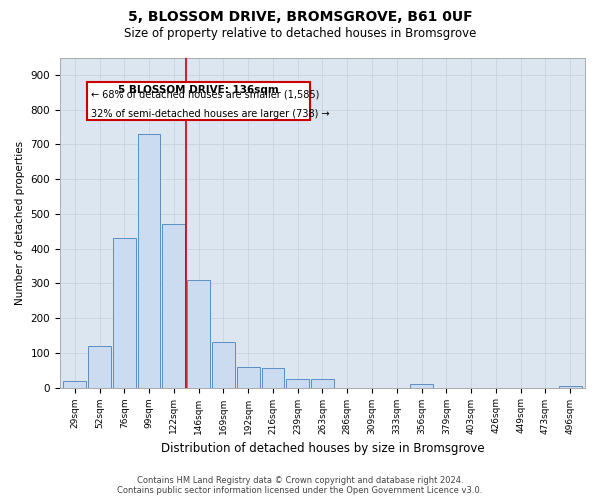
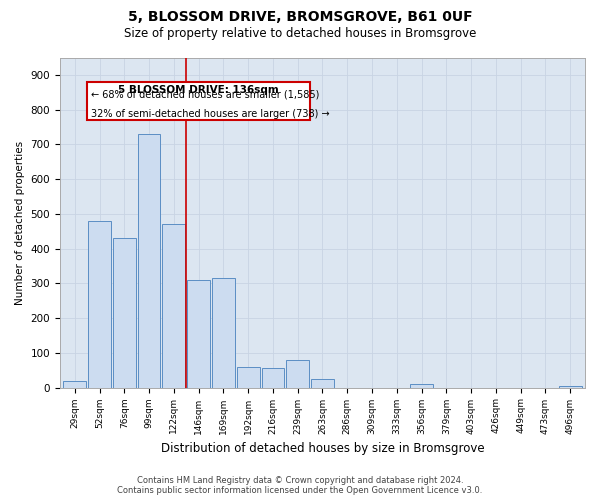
52sqm: 120 -> 480
169sqm: 130 -> 315
239sqm: 25 -> 80
